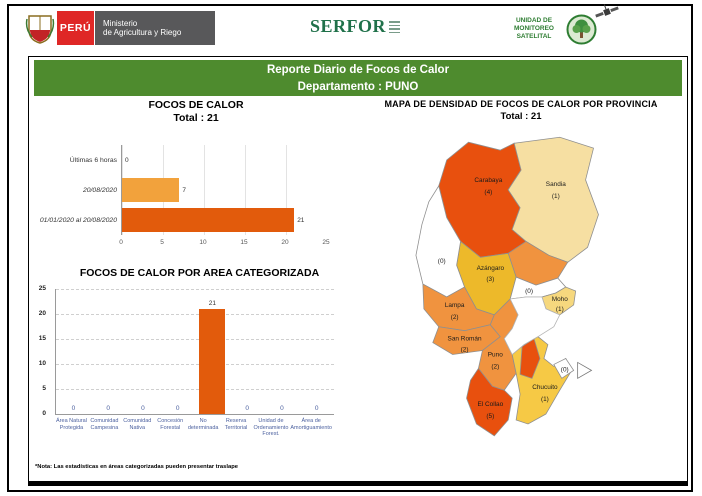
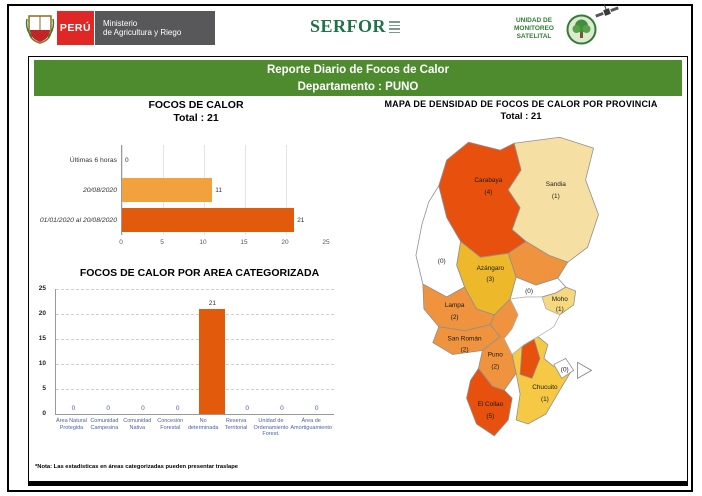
FOCOS DE CALOR/20/08/2020: 7 -> 11
